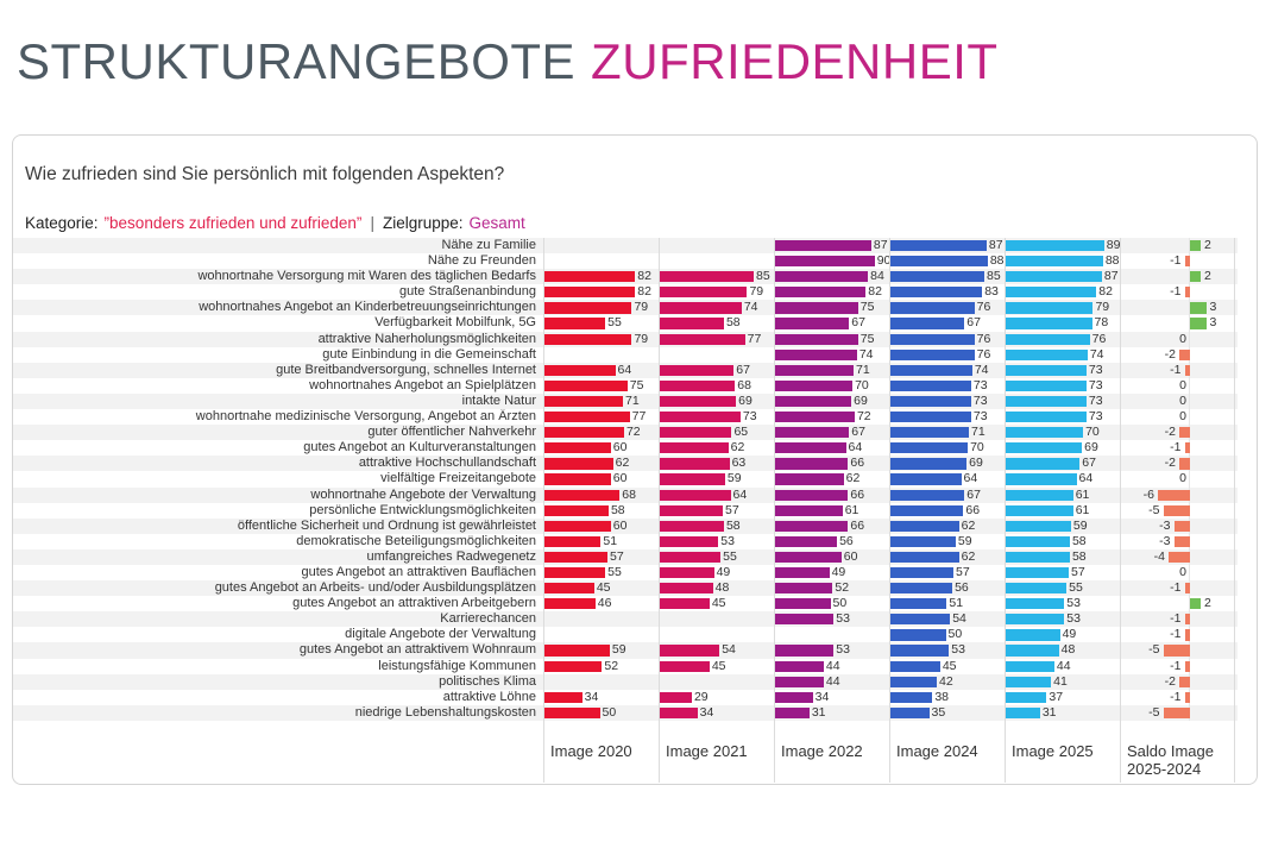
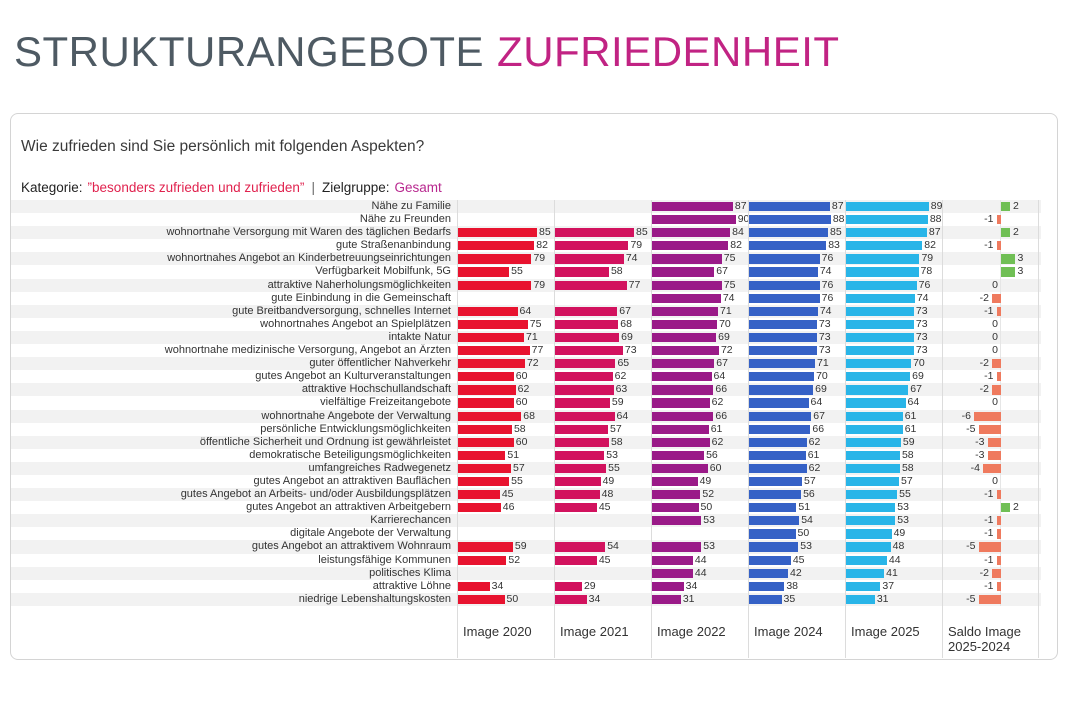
Image 2020/wohnortnahe Versorgung mit Waren des täglichen Bedarfs: 82 -> 85
Image 2024/Verfügbarkeit Mobilfunk, 5G: 67 -> 74
Image 2022/öffentliche Sicherheit und Ordnung ist gewährleistet: 66 -> 62
Image 2024/demokratische Beteiligungsmöglichkeiten: 59 -> 61
